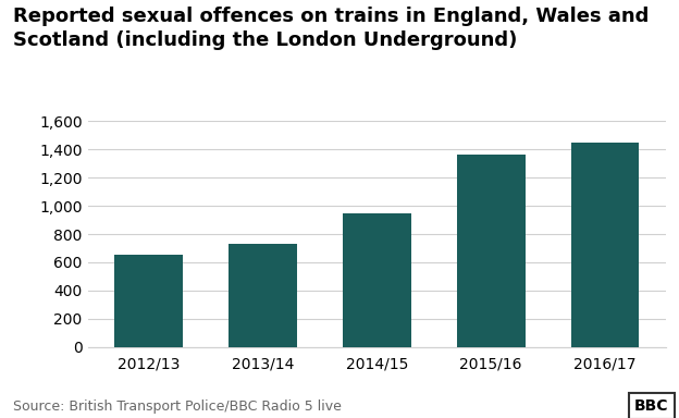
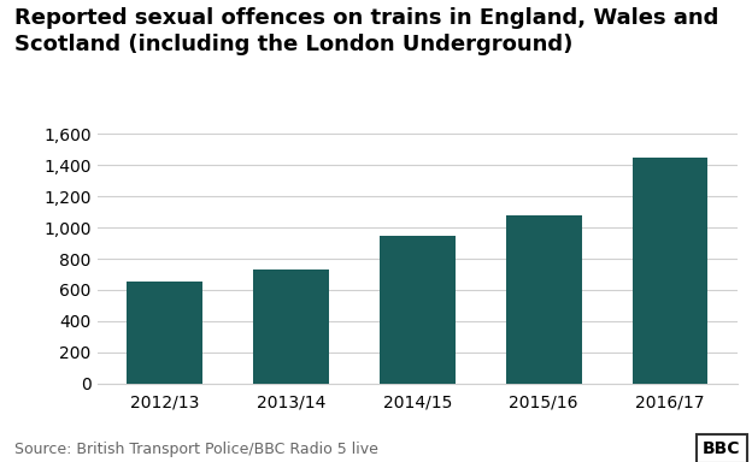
2015/16: 1,360 -> 1,080
